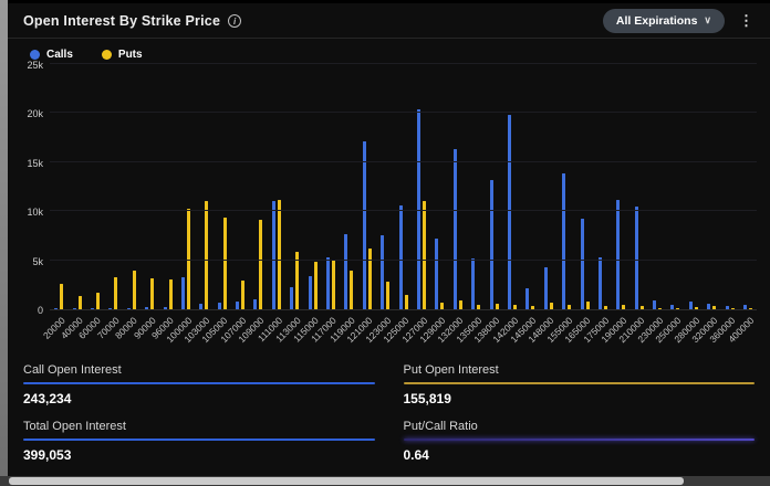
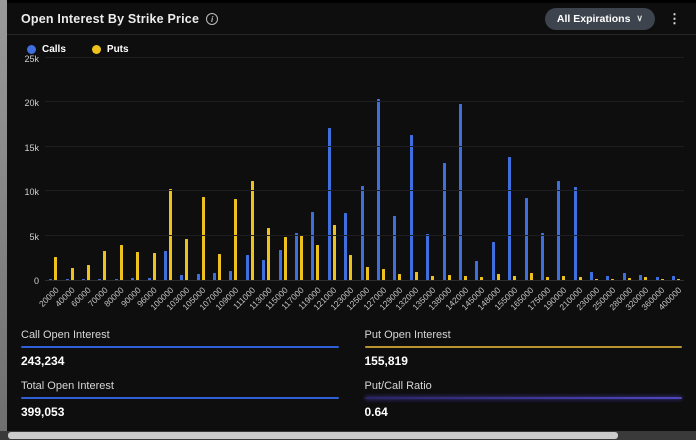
Puts/103000: 11k -> 5k
Calls/111000: 11k -> 3k
Puts/127000: 11k -> 1k
